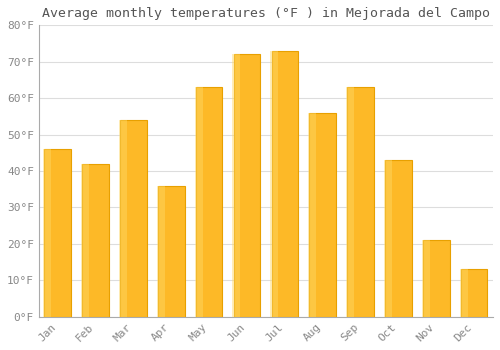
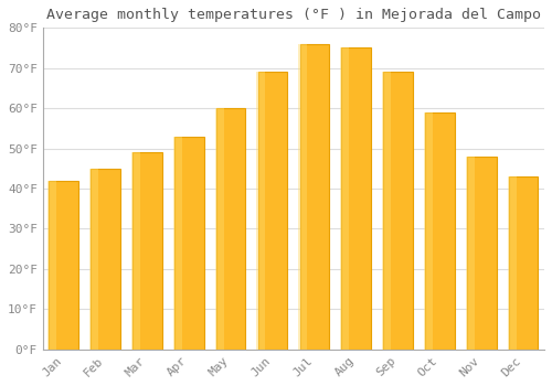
Jan: 46°F -> 42°F
Feb: 42°F -> 45°F
Mar: 54°F -> 49°F
Apr: 36°F -> 53°F
May: 63°F -> 60°F
Jun: 72°F -> 69°F
Jul: 73°F -> 76°F
Aug: 56°F -> 75°F
Sep: 63°F -> 69°F
Oct: 43°F -> 59°F
Nov: 21°F -> 48°F
Dec: 13°F -> 43°F
